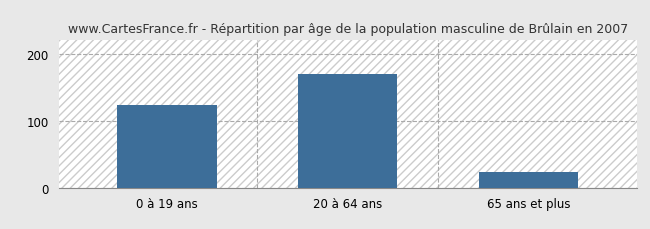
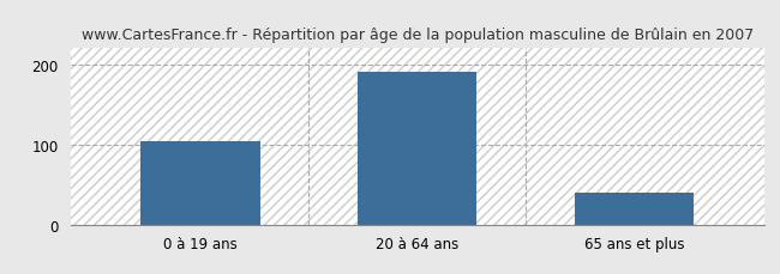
0 à 19 ans: 124 -> 104
20 à 64 ans: 170 -> 191
65 ans et plus: 24 -> 40
